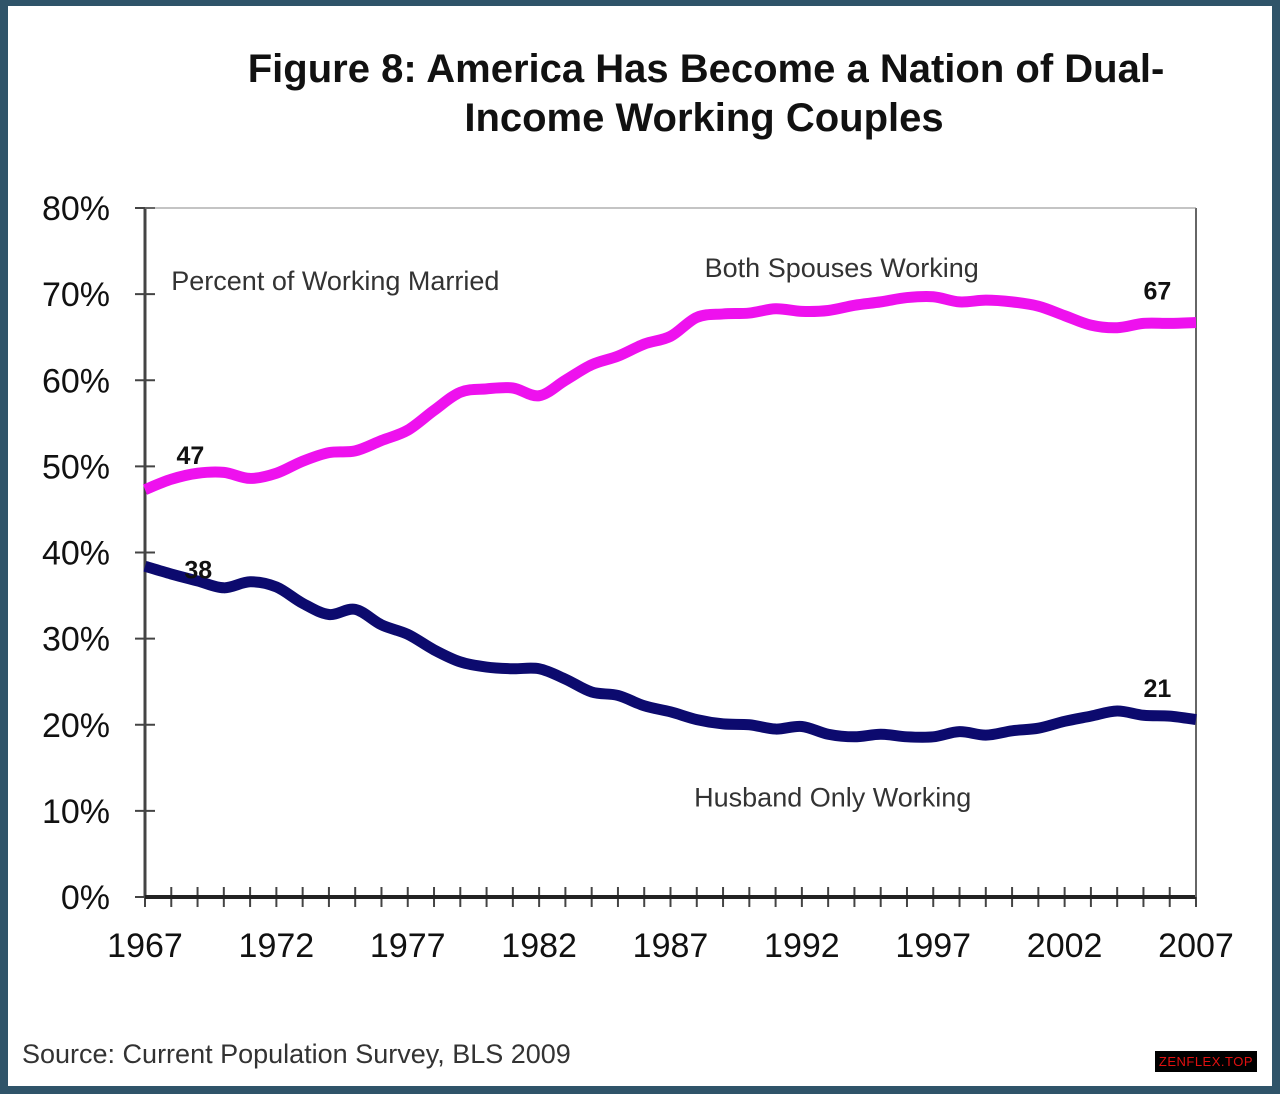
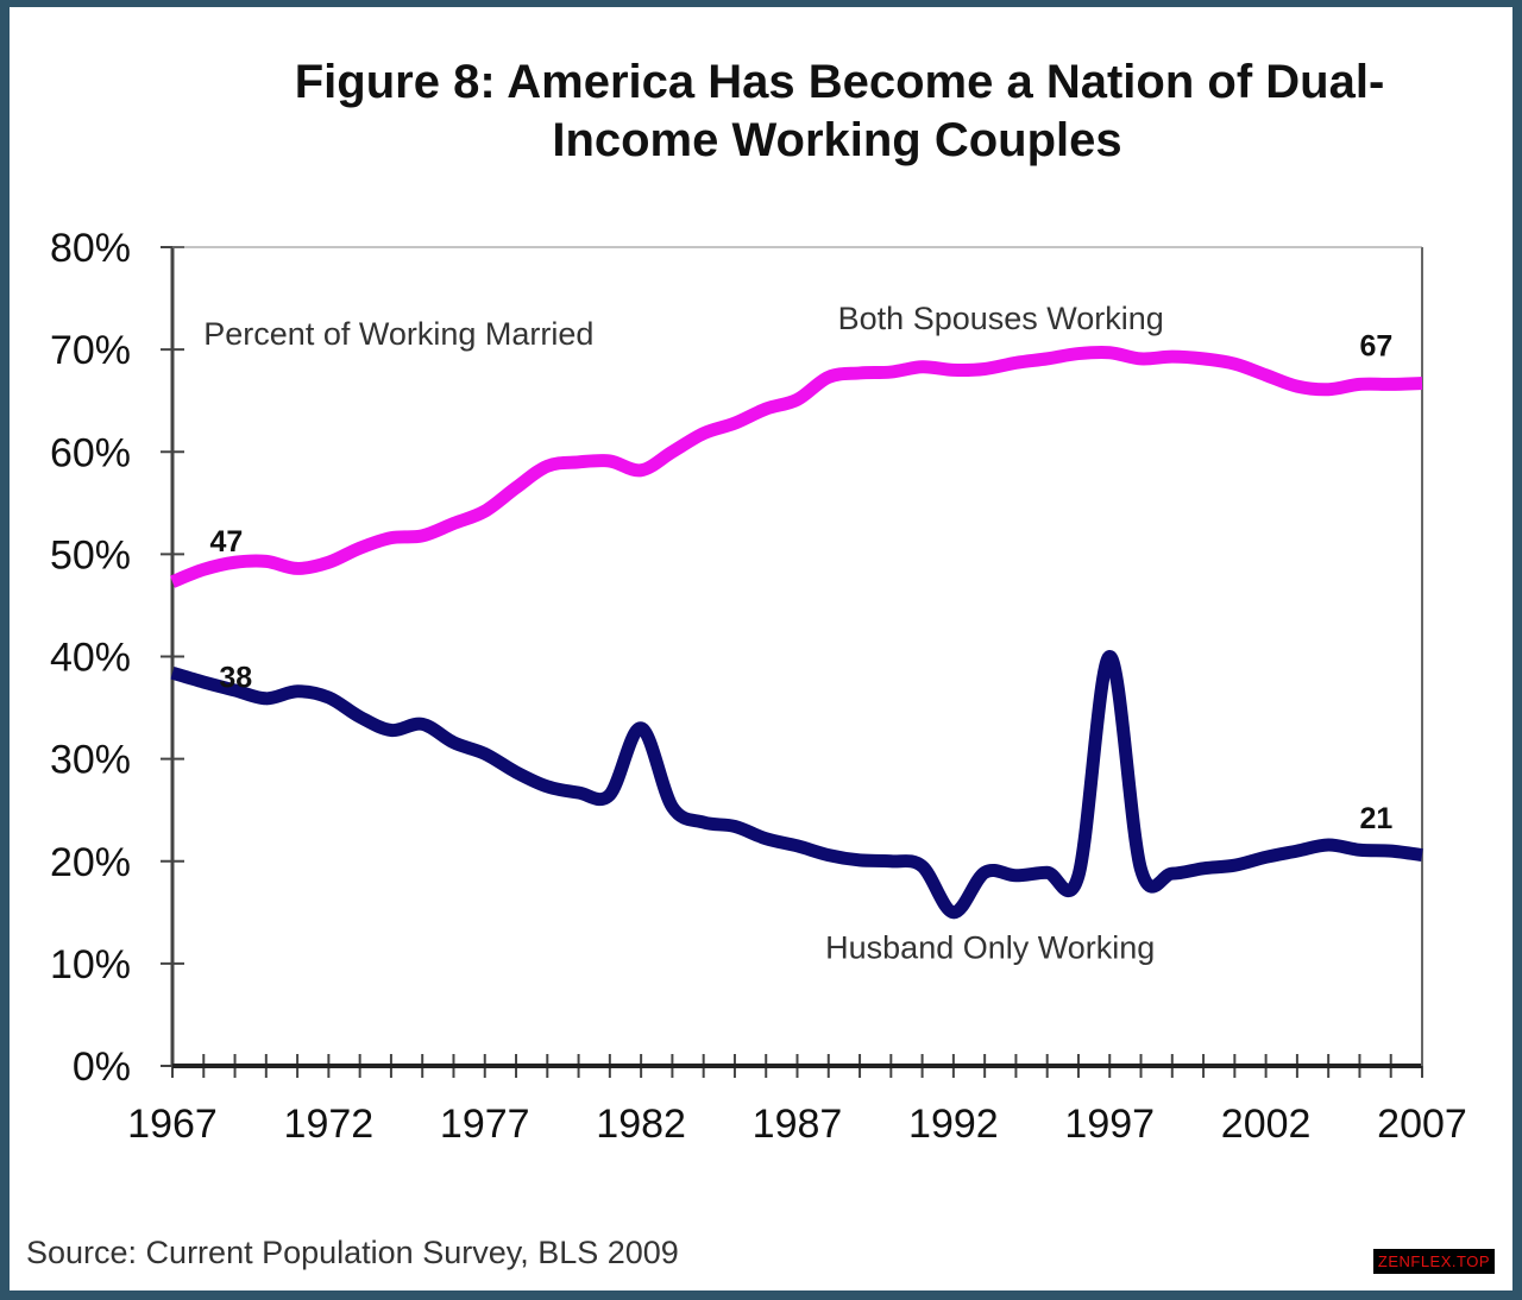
Husband Only Working/1982: 26% -> 33%
Husband Only Working/1992: 20% -> 15%
Husband Only Working/1997: 19% -> 40%
